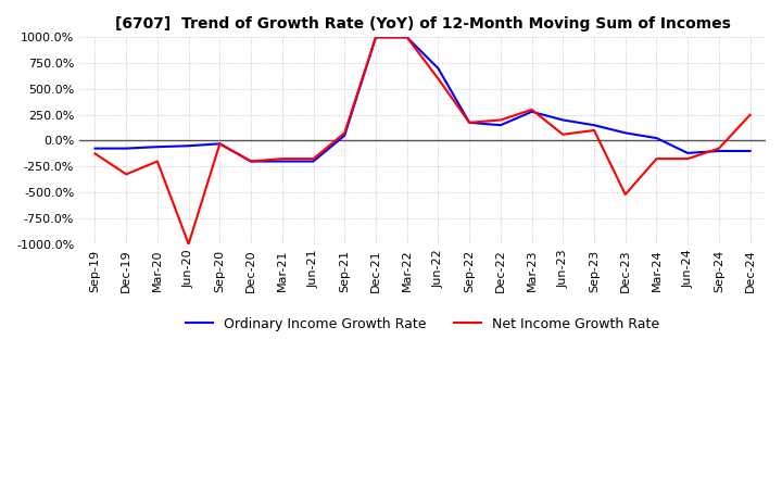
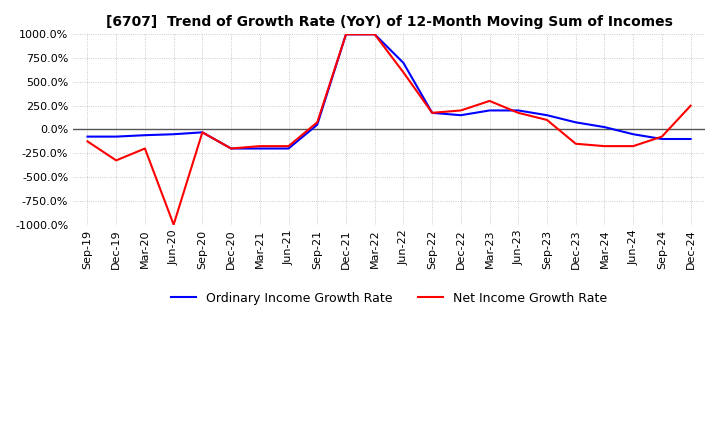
Ordinary Income Growth Rate/Mar-23: 280% -> 200%
Net Income Growth Rate/Jun-23: 60% -> 180%
Net Income Growth Rate/Dec-23: -520% -> -150%
Ordinary Income Growth Rate/Jun-24: -120% -> -50%
